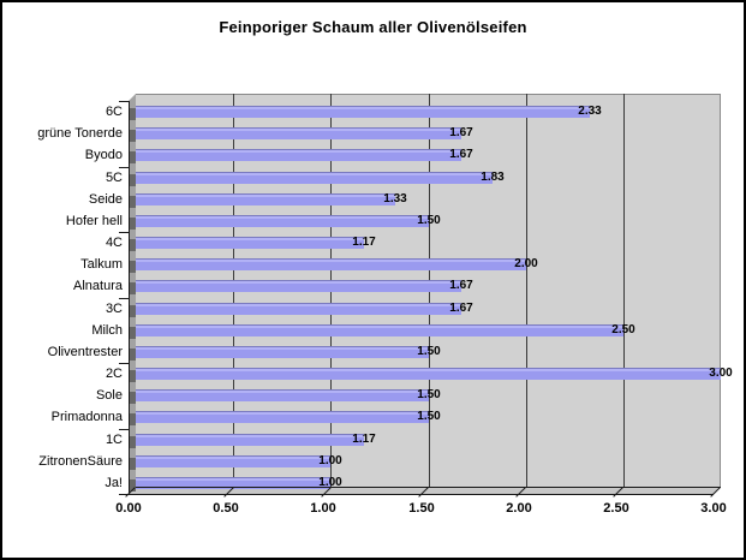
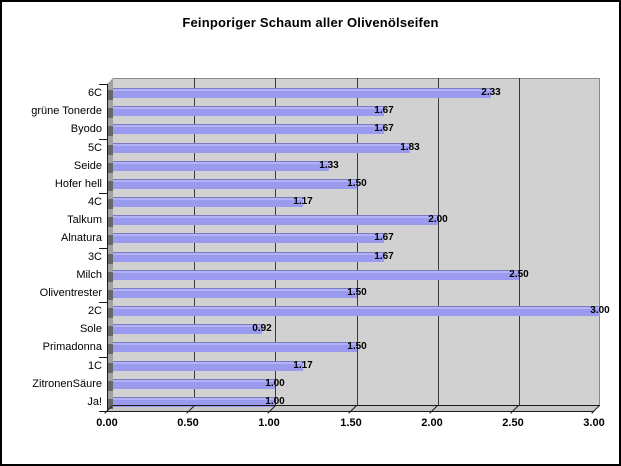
Sole: 1.50 -> 0.92
